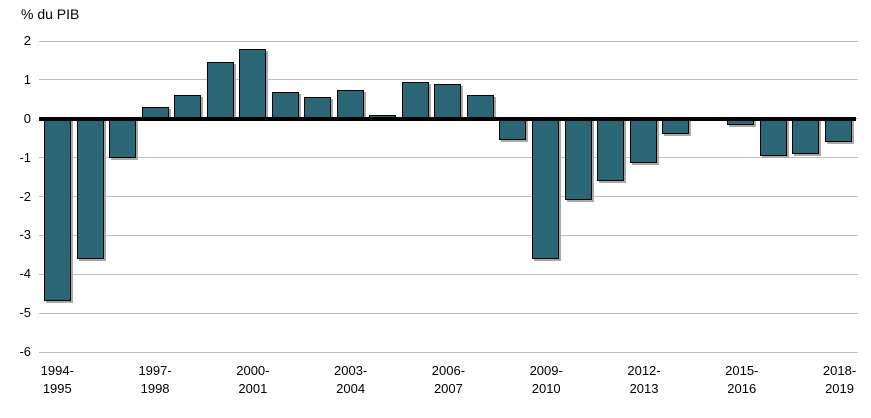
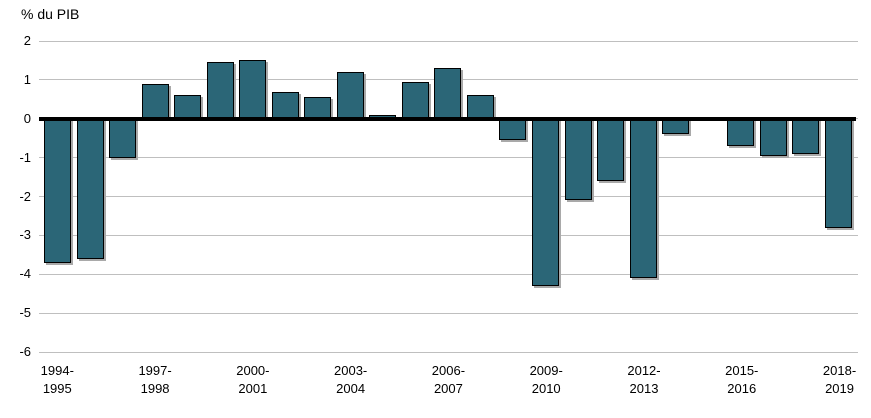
1994-1995: -4.7 -> -3.7
1997-1998: 0.3 -> 0.9
2000-2001: 1.8 -> 1.5
2003-2004: 0.8 -> 1.2
2006-2007: 0.9 -> 1.3
2009-2010: -3.6 -> -4.3
2012-2013: -1.1 -> -4.1
2015-2016: -0.1 -> -0.7
2018-2019: -0.6 -> -2.8
